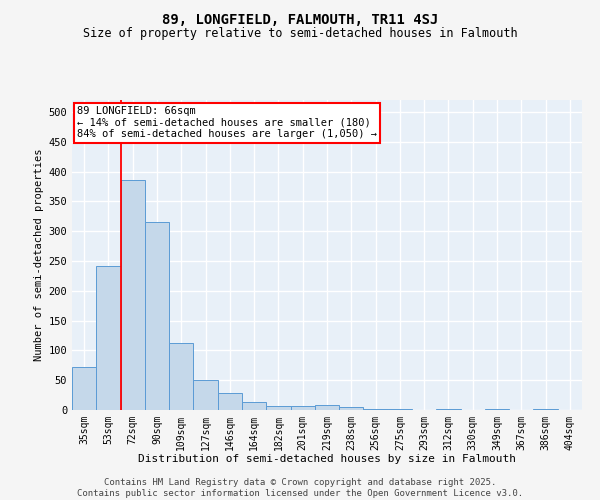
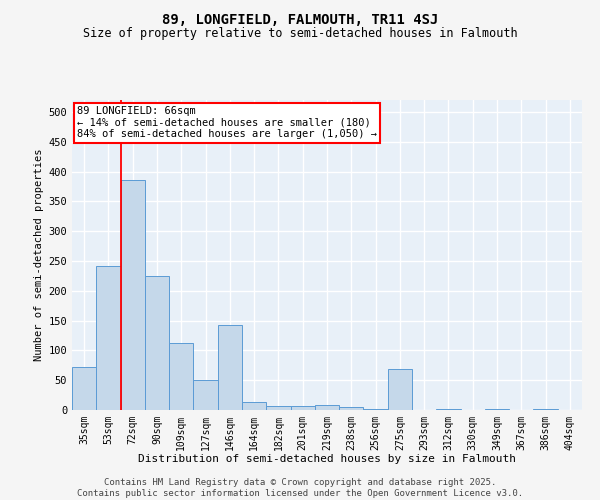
90sqm: 315 -> 224
146sqm: 29 -> 142
275sqm: 1 -> 68
